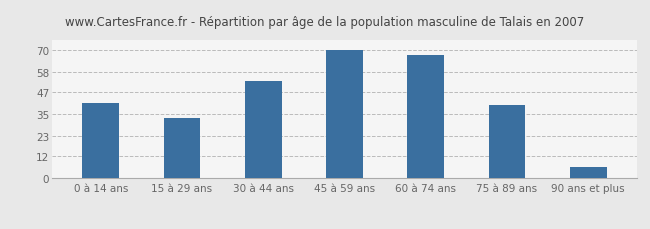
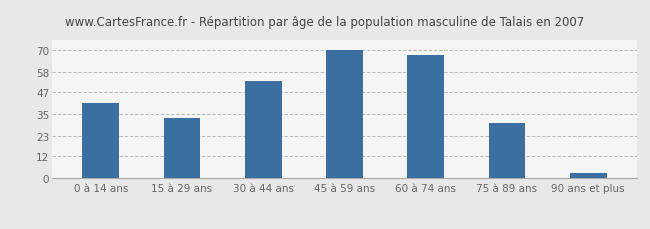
75 à 89 ans: 40 -> 30
90 ans et plus: 6 -> 3
